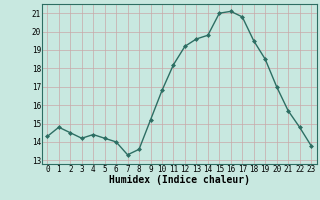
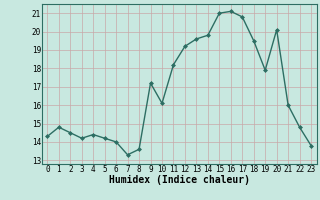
9: 15.2 -> 17.2
10: 16.8 -> 16.1
19: 18.5 -> 17.9
20: 17.0 -> 20.1
21: 15.7 -> 16.0
